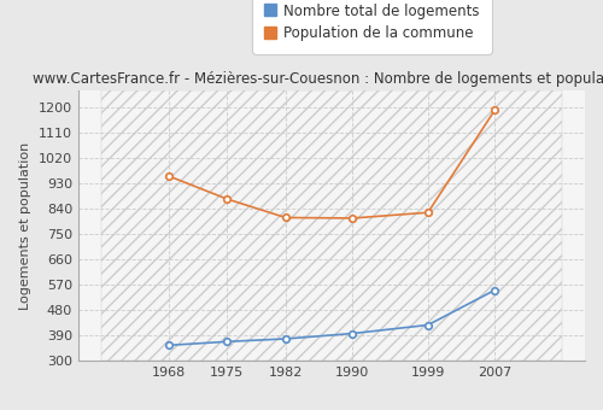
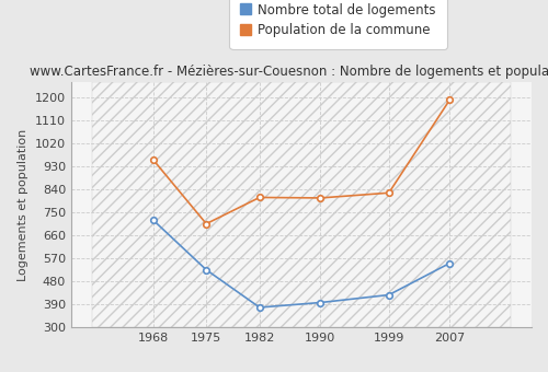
Nombre total de logements/1968: 355 -> 720
Nombre total de logements/1975: 368 -> 525
Population de la commune/1975: 874 -> 705
